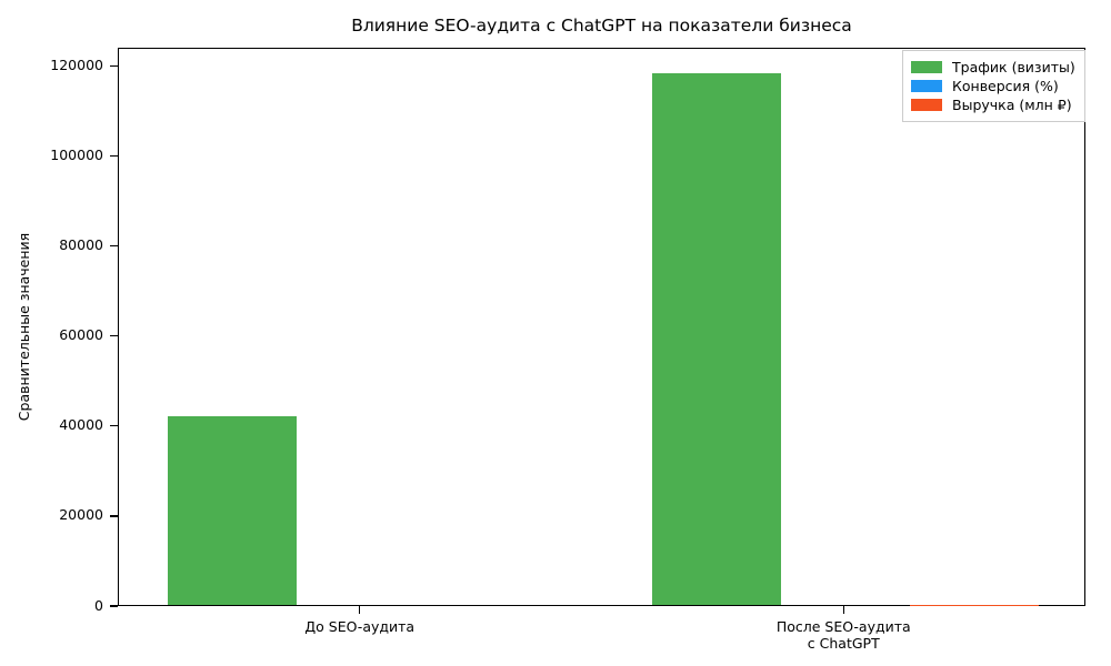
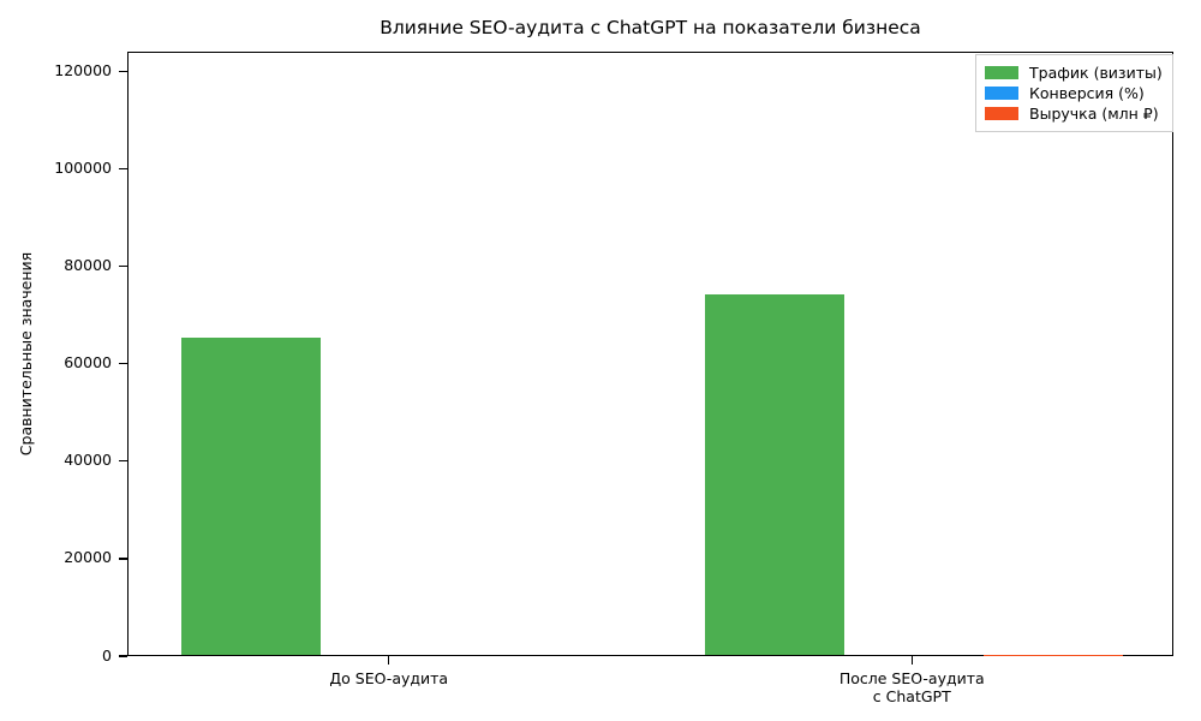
Трафик (визиты)/До SEO-аудита: 42000 -> 65000
Трафик (визиты)/После SEO-аудита с ChatGPT: 118000 -> 74000
